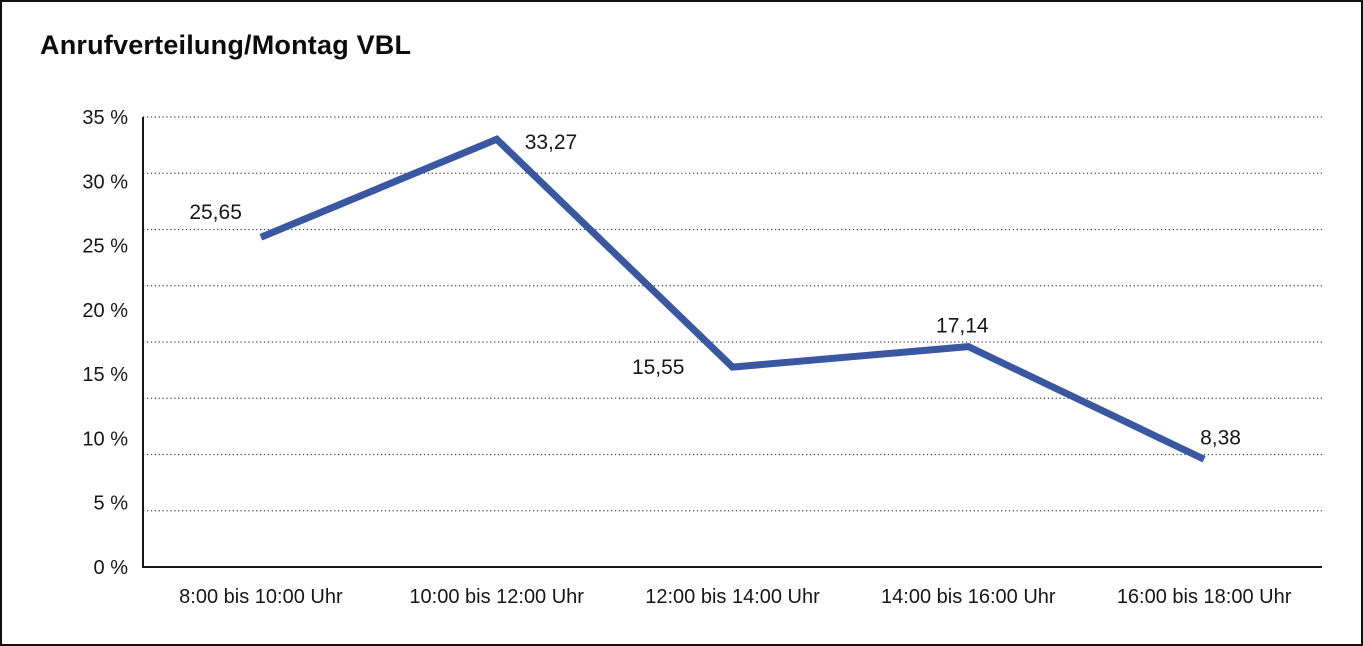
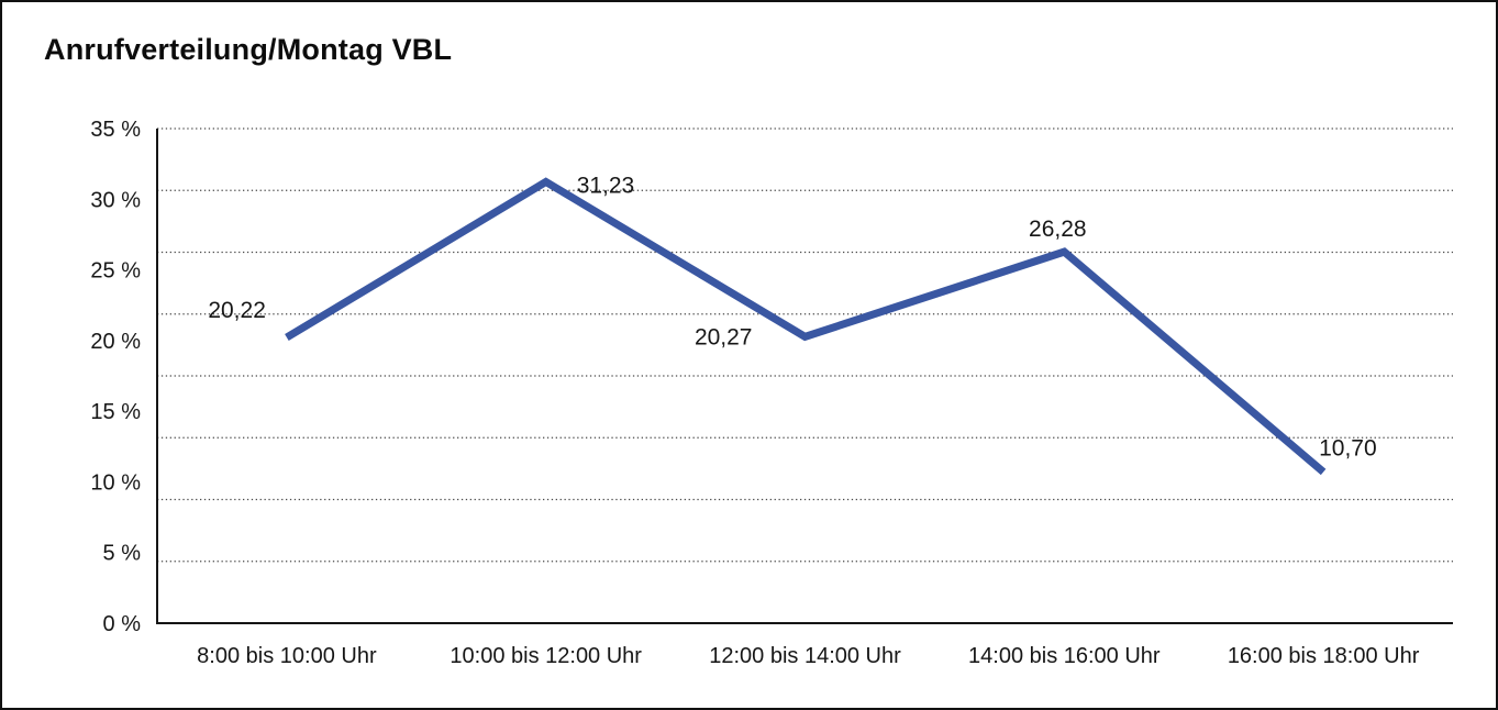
8:00 bis 10:00 Uhr: 25,65 -> 20,22
10:00 bis 12:00 Uhr: 33,27 -> 31,23
12:00 bis 14:00 Uhr: 15,55 -> 20,27
14:00 bis 16:00 Uhr: 17,14 -> 26,28
16:00 bis 18:00 Uhr: 8,38 -> 10,70
